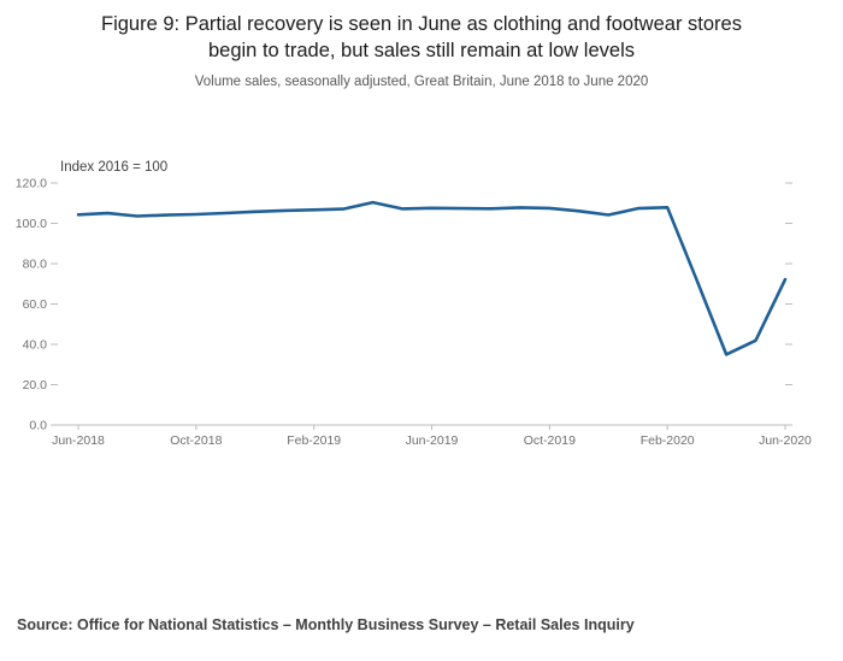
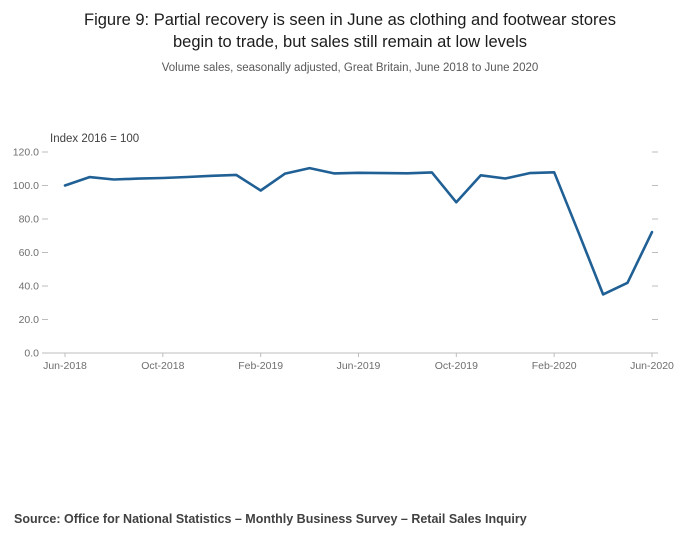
Jun-2018: 104 -> 100
Feb-2019: 107 -> 97
Oct-2019: 108 -> 90
